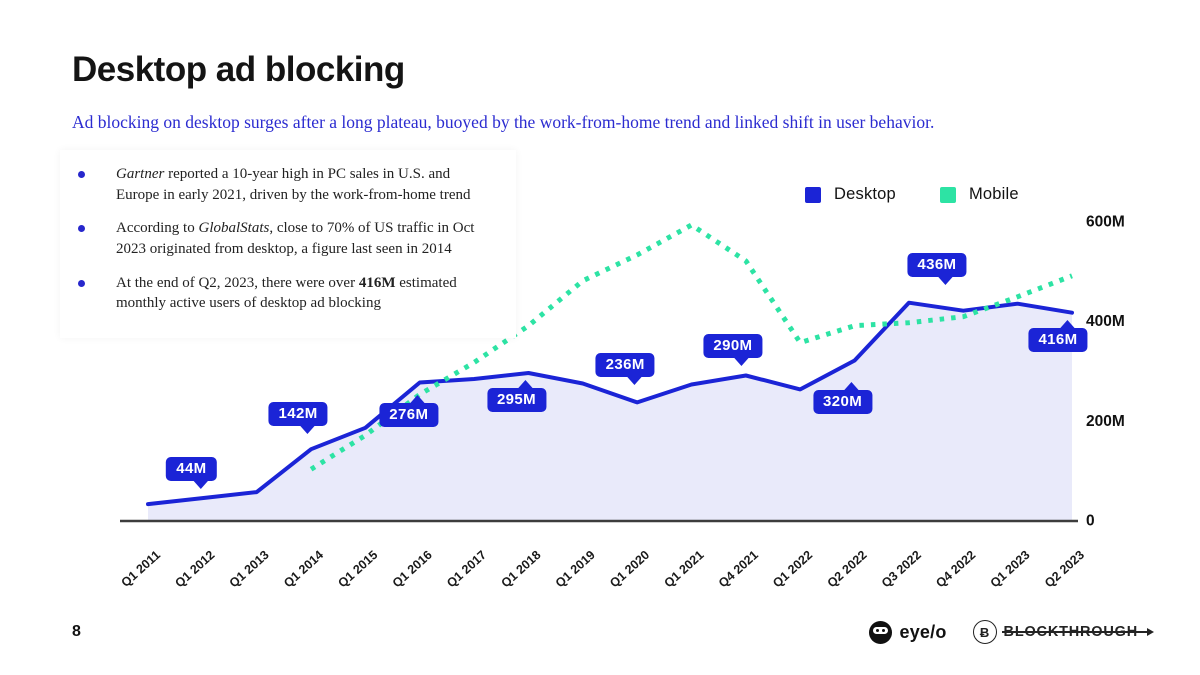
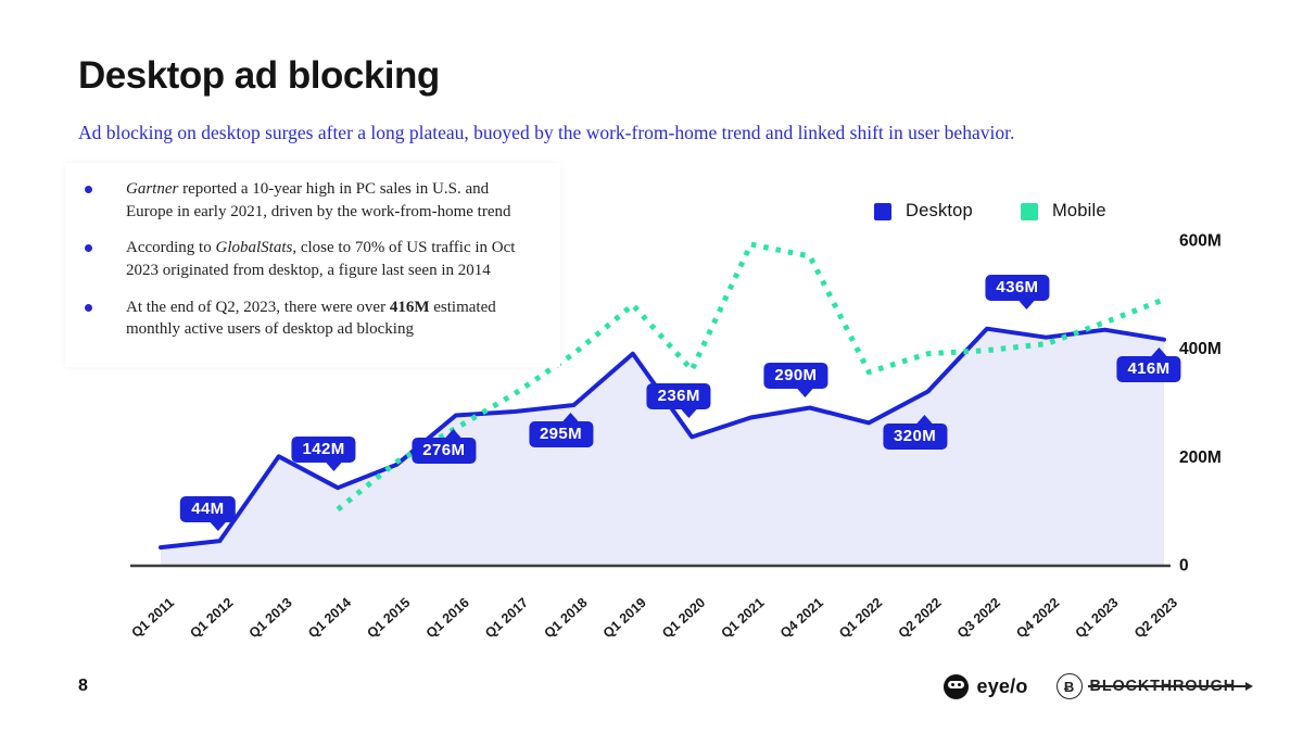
Desktop/Q1 2013: 60M -> 200M
Mobile/Q1 2015: 170M -> 190M
Desktop/Q1 2019: 270M -> 390M
Mobile/Q1 2020: 530M -> 360M
Mobile/Q4 2021: 520M -> 570M
